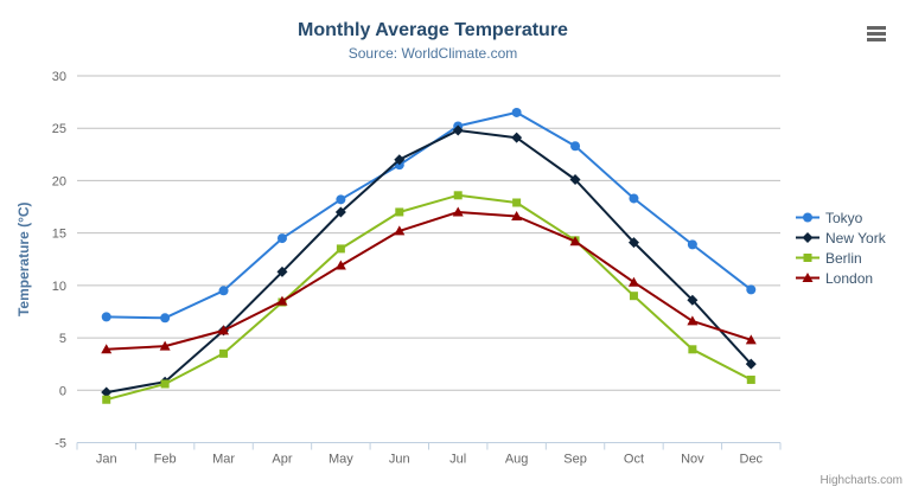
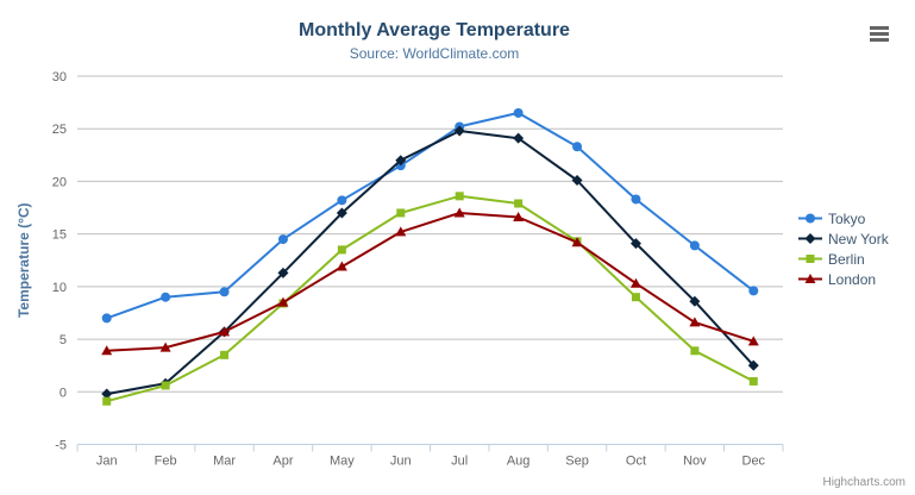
Tokyo/Feb: 7 -> 9
